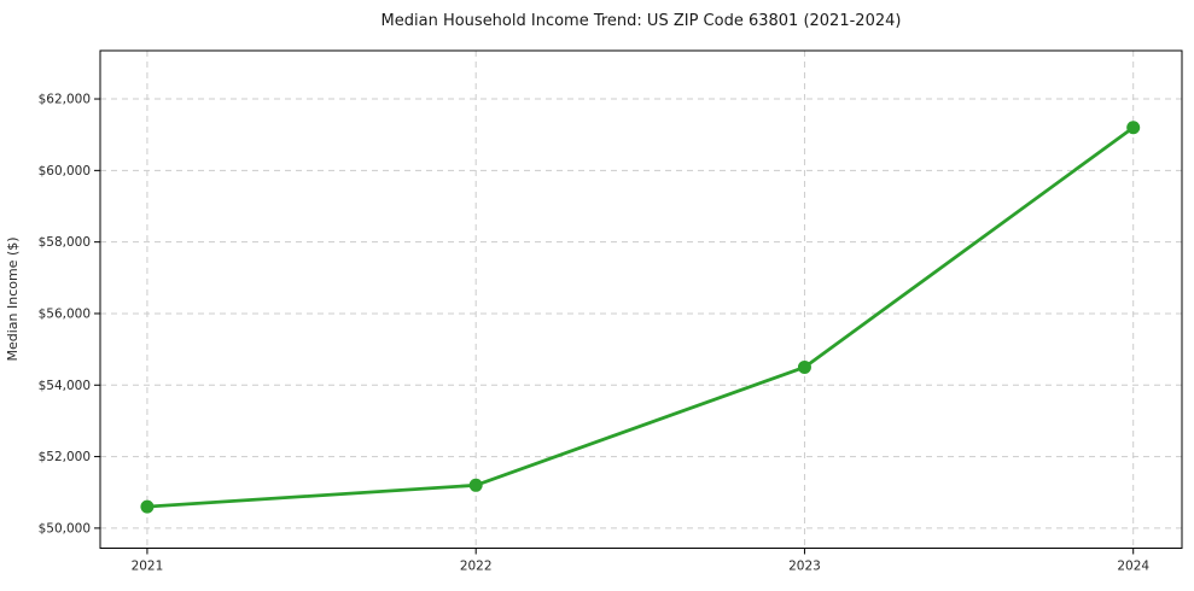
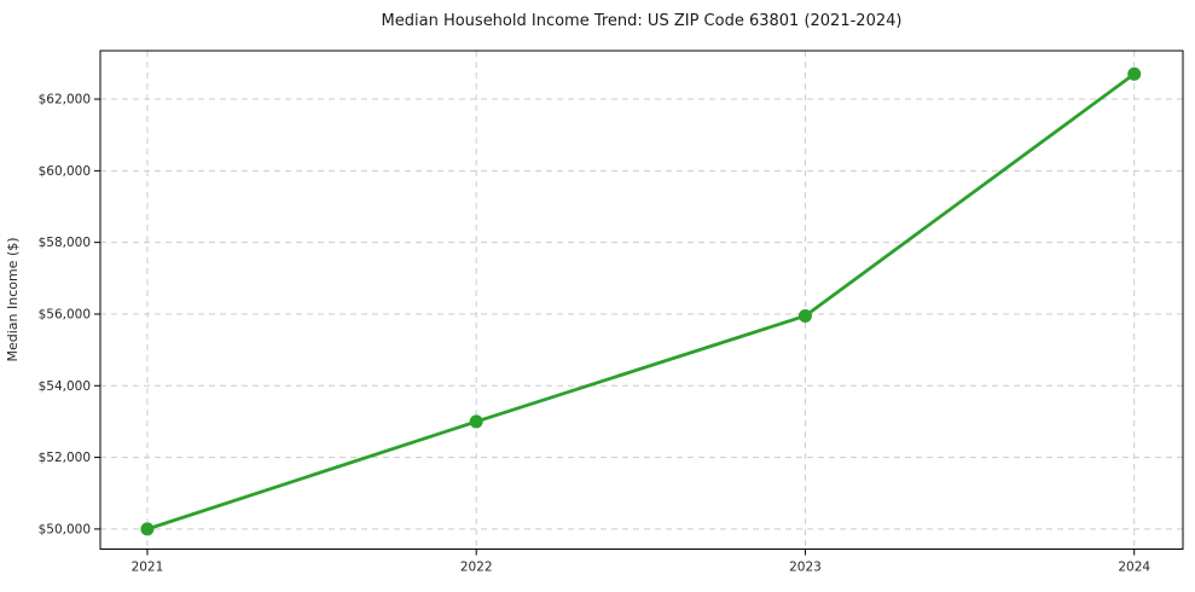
2021: $50600 -> $50000
2022: $51200 -> $53000
2023: $54500 -> $56000
2024: $61200 -> $62700
